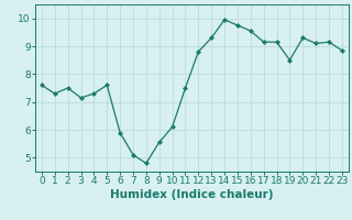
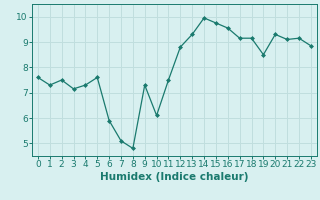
9: 5.55 -> 7.30
